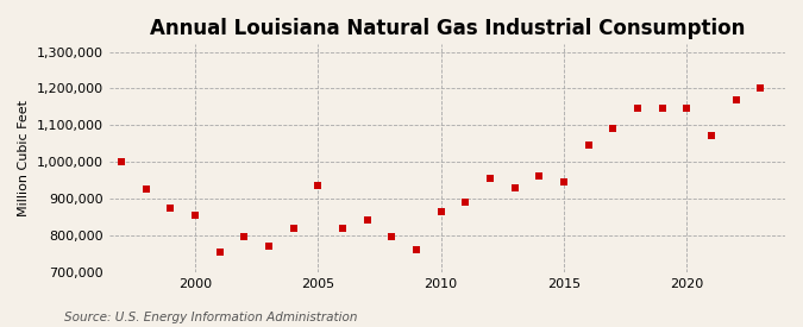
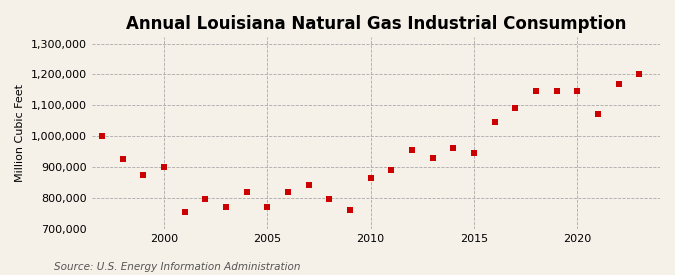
2000: 855,000 -> 900,000
2005: 935,000 -> 770,000
